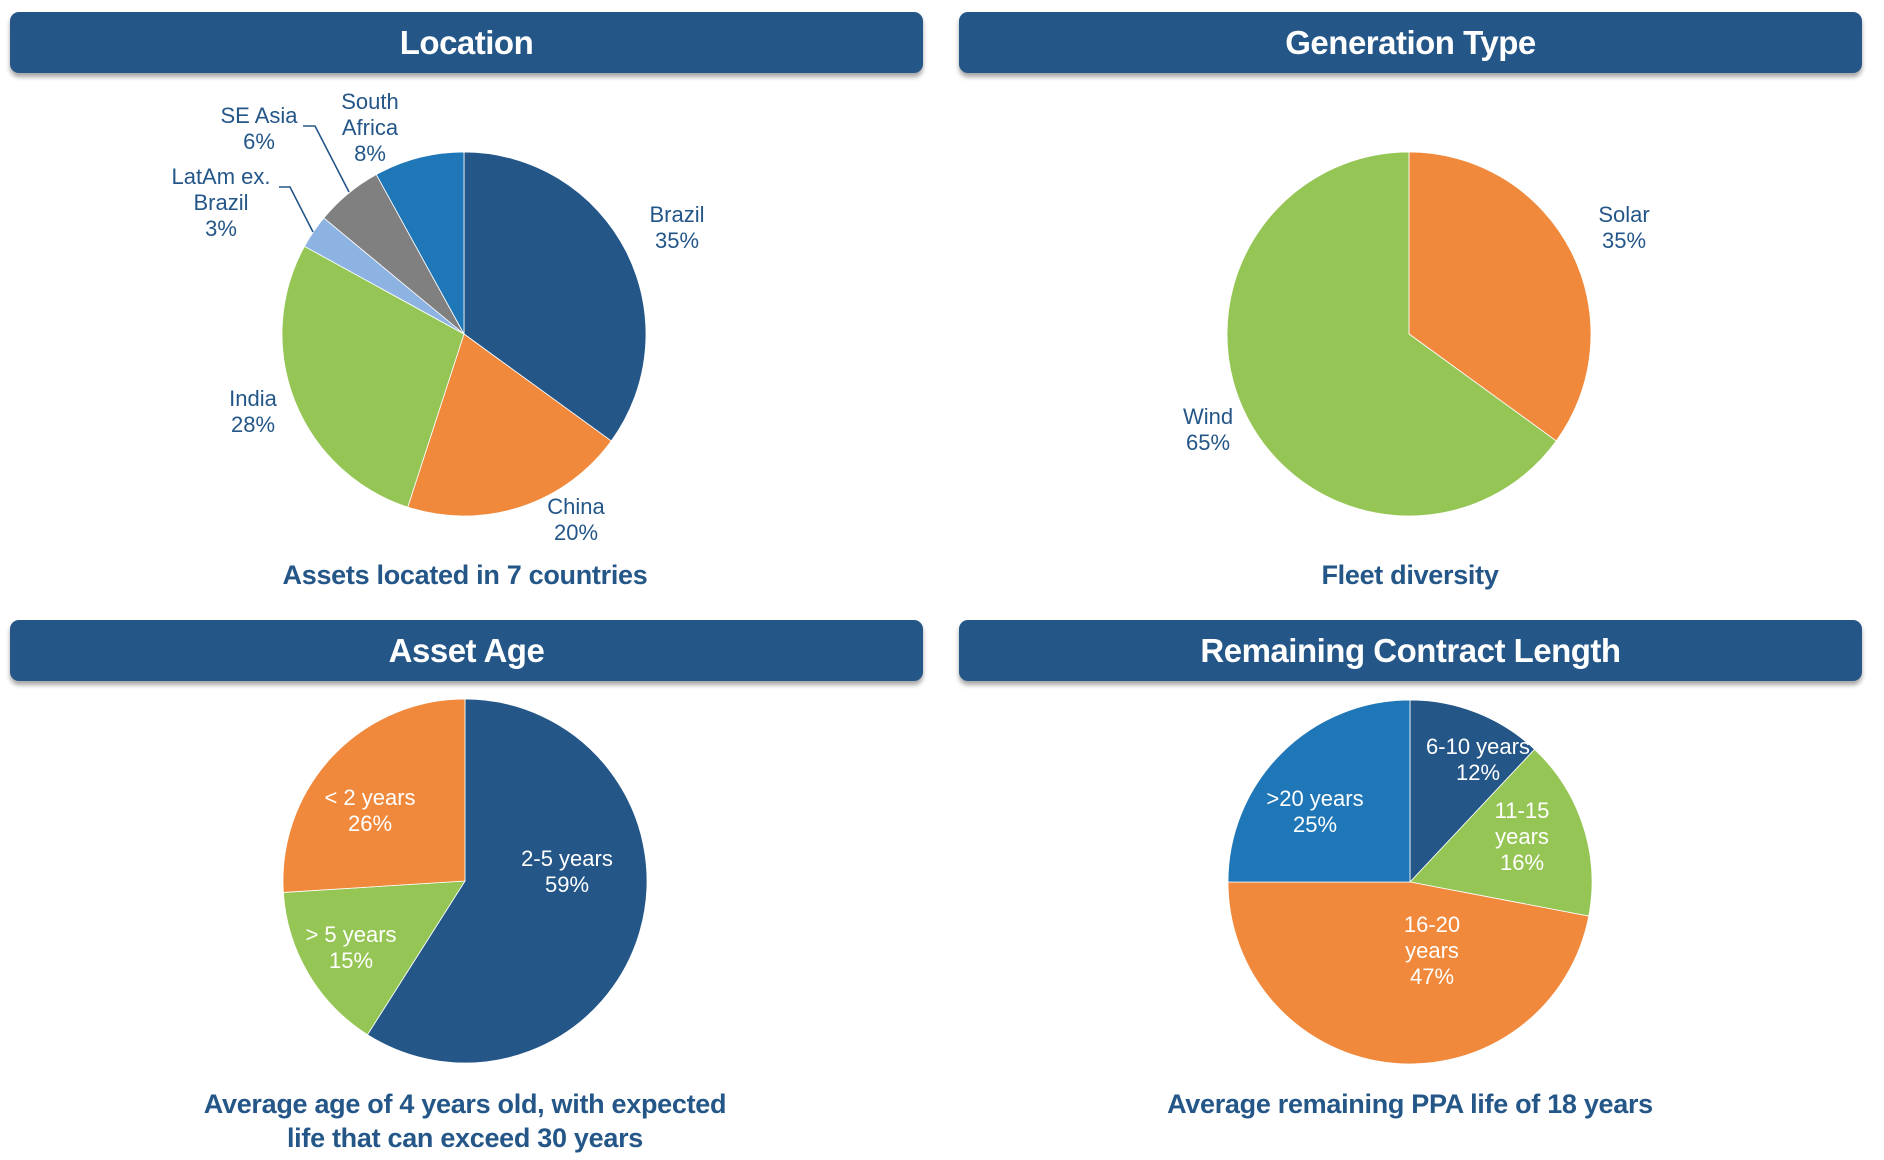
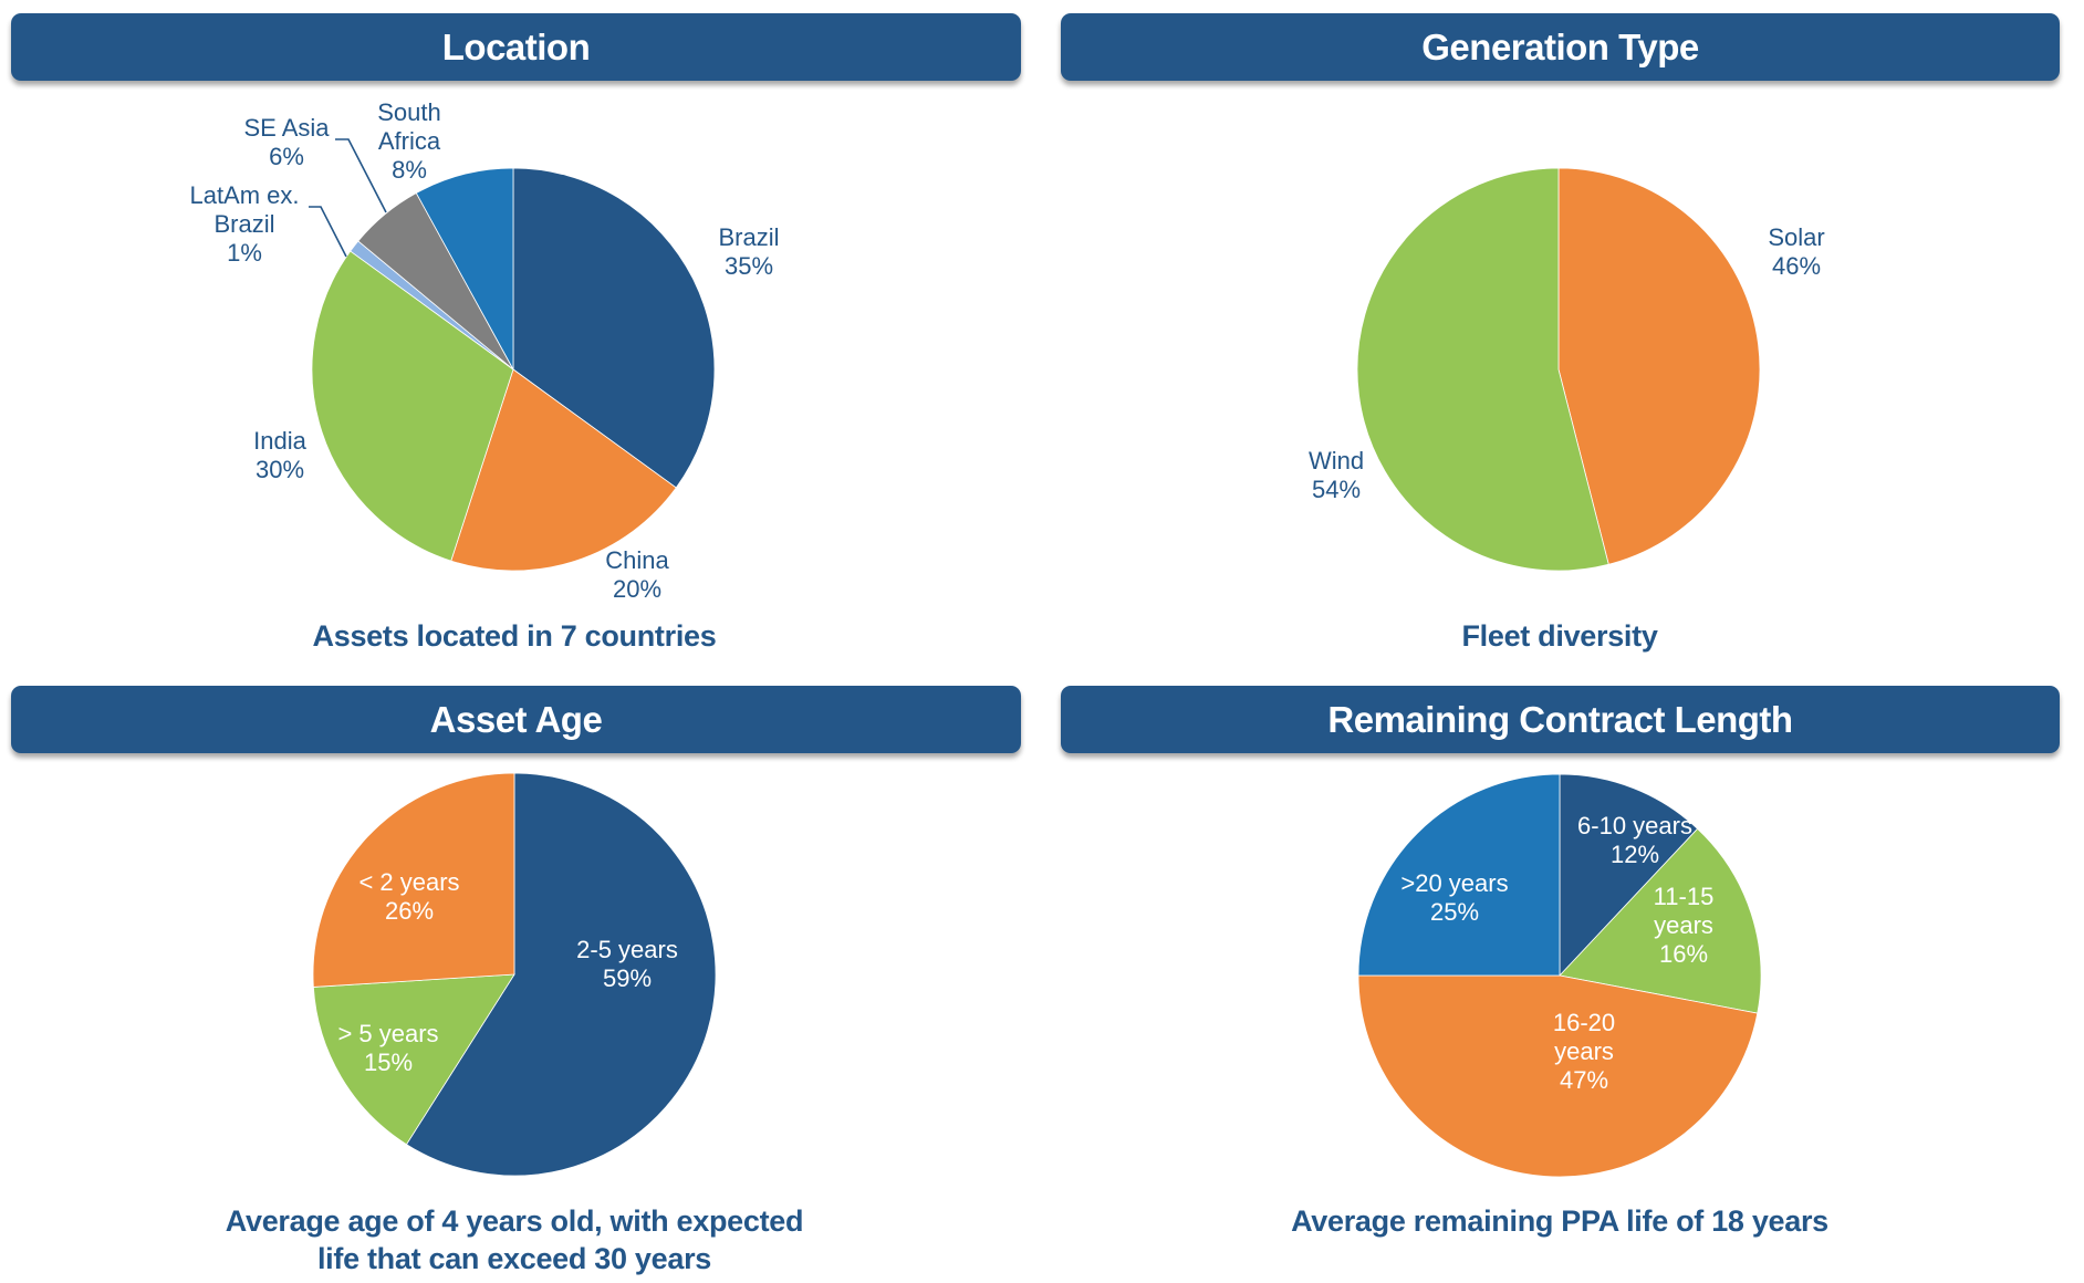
Location/India: 28% -> 30%
Location/LatAm ex. Brazil: 3% -> 1%
Generation Type/Solar: 35% -> 46%
Generation Type/Wind: 65% -> 54%
